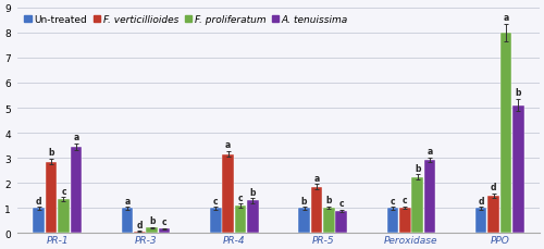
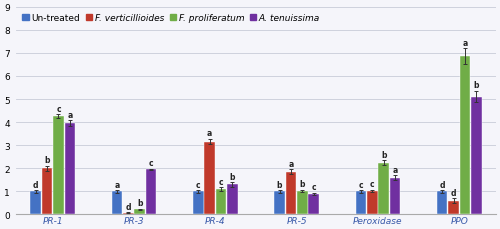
F. verticillioides/PR-1: 2.85 -> 2.00
F. proliferatum/PR-1: 1.35 -> 4.25
A. tenuissima/PR-1: 3.45 -> 3.95
A. tenuissima/PR-3: 0.18 -> 1.95
A. tenuissima/Peroxidase: 2.92 -> 1.60
F. verticillioides/PPO: 1.50 -> 0.60
F. proliferatum/PPO: 8.00 -> 6.85
